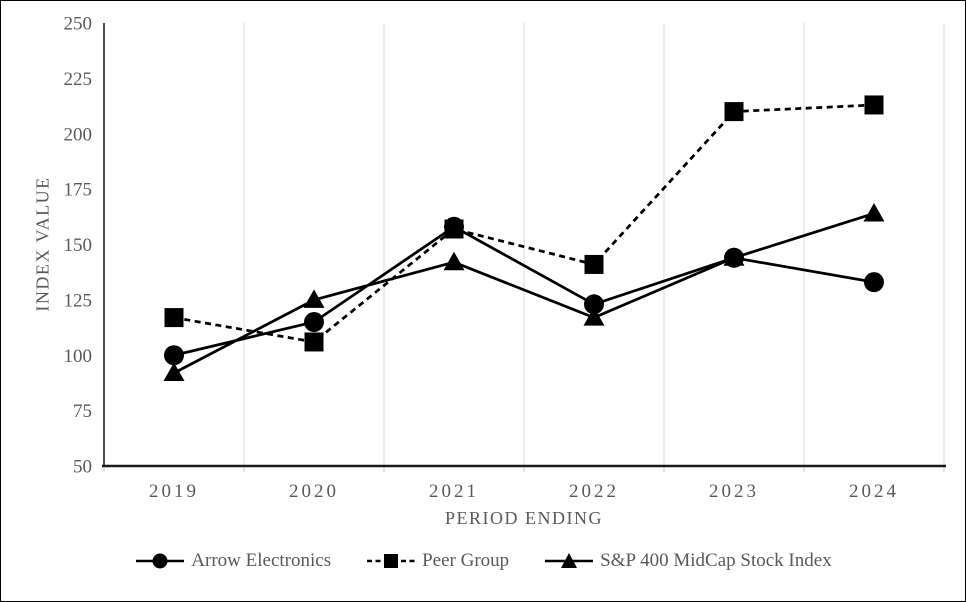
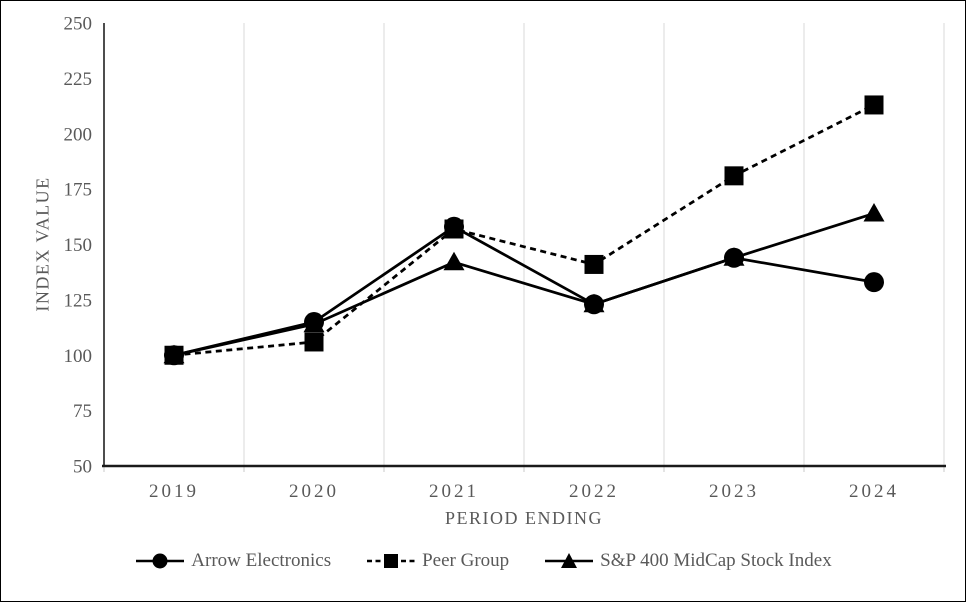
Peer Group/2019: 117 -> 100
S&P 400 MidCap Stock Index/2019: 92 -> 100
S&P 400 MidCap Stock Index/2020: 125 -> 114
S&P 400 MidCap Stock Index/2022: 117 -> 123
Peer Group/2023: 210 -> 181
